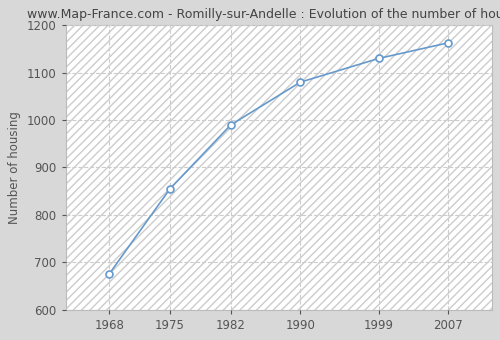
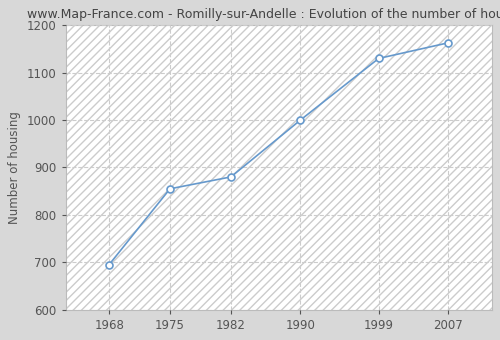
1968: 675 -> 695
1982: 990 -> 880
1990: 1080 -> 1000
